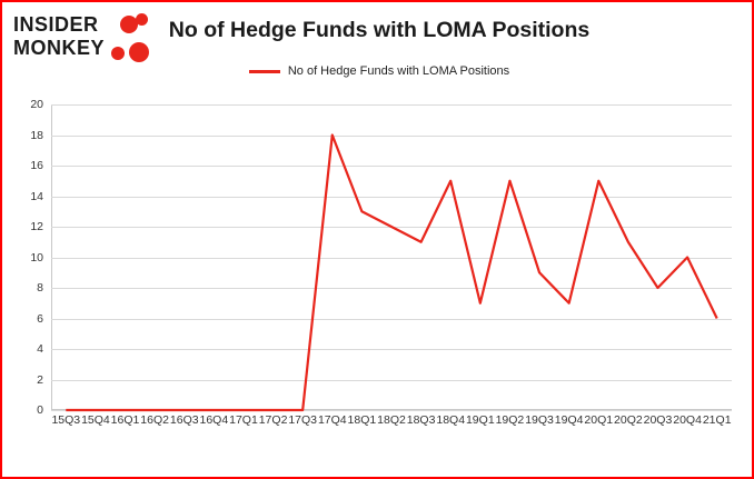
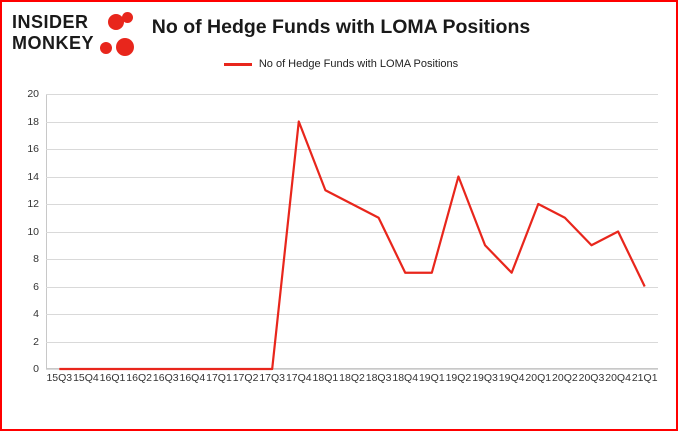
18Q4: 15 -> 7
19Q2: 15 -> 14
20Q1: 15 -> 12
20Q3: 8 -> 9
